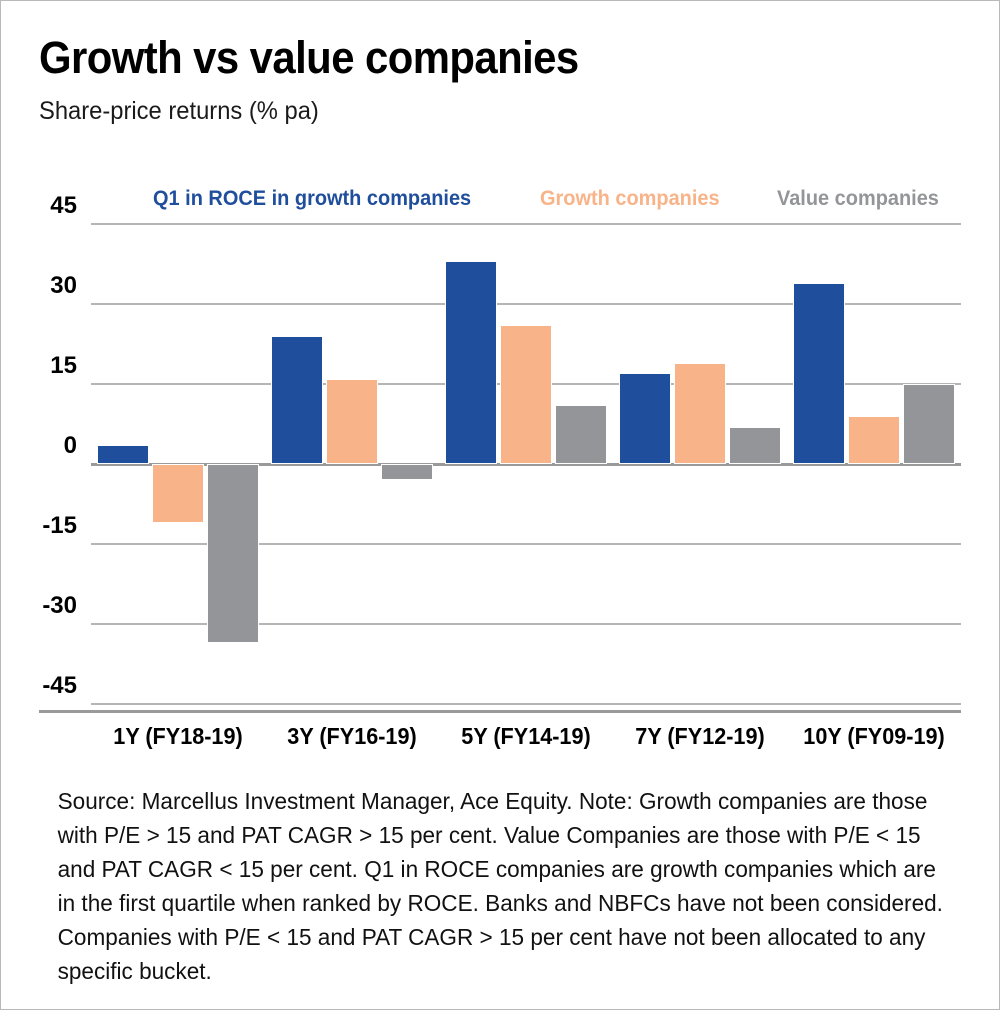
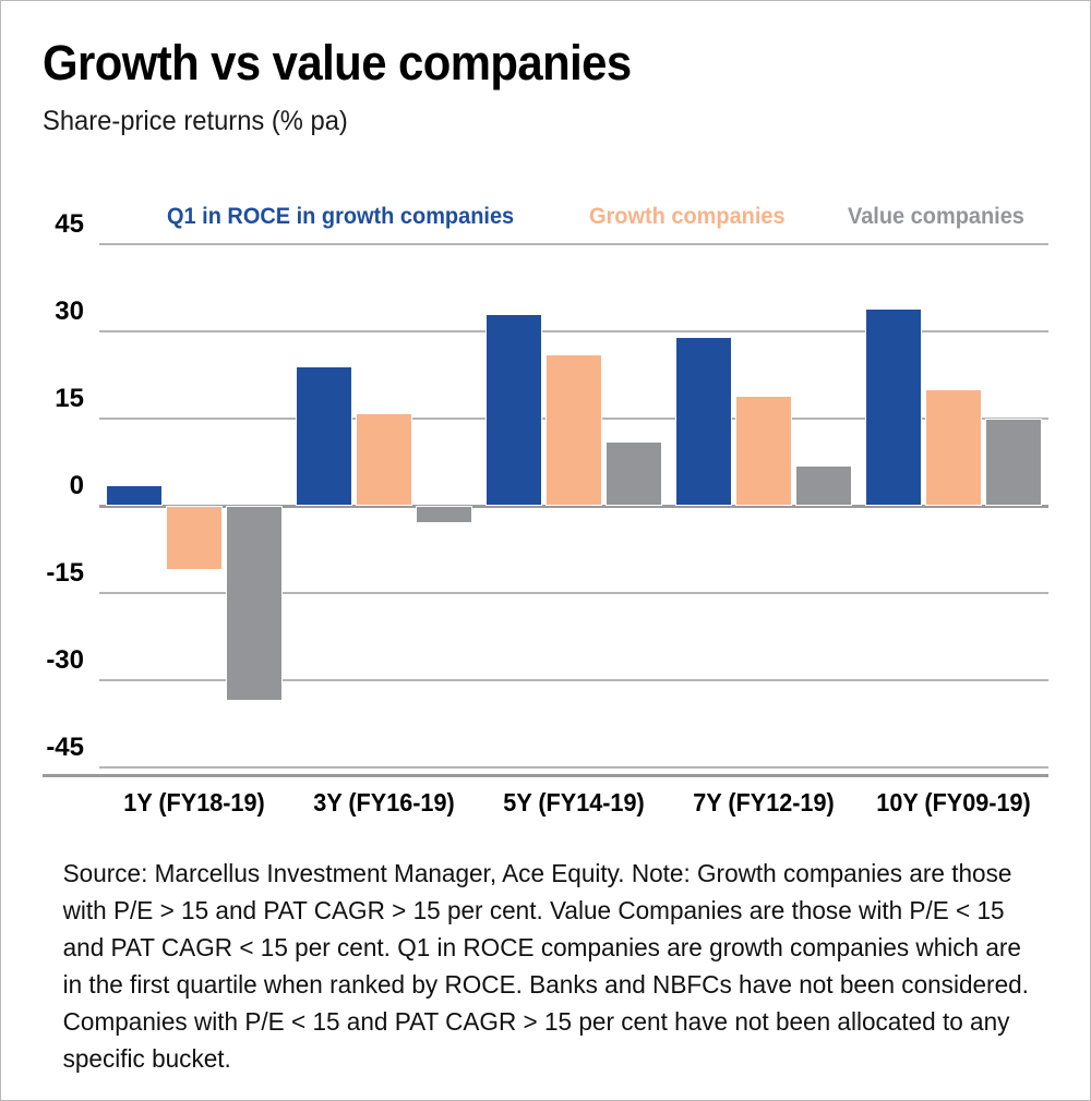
Q1 in ROCE in growth companies/5Y (FY14-19): 38 -> 33
Q1 in ROCE in growth companies/7Y (FY12-19): 17 -> 29
Growth companies/10Y (FY09-19): 9 -> 20
